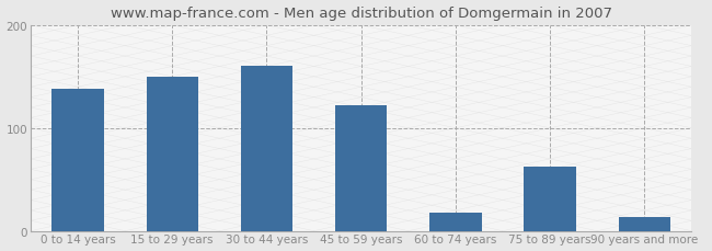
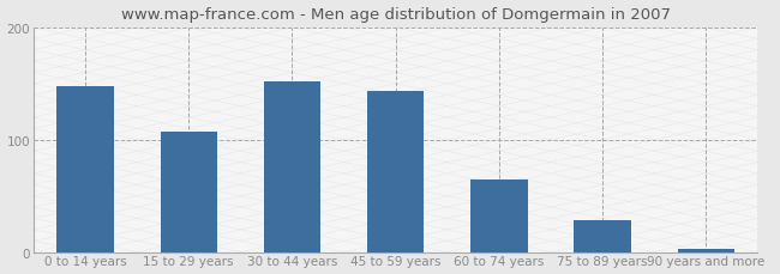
0 to 14 years: 138 -> 148
15 to 29 years: 150 -> 107
30 to 44 years: 160 -> 152
45 to 59 years: 122 -> 143
60 to 74 years: 18 -> 65
75 to 89 years: 62 -> 28
90 years and more: 14 -> 3
